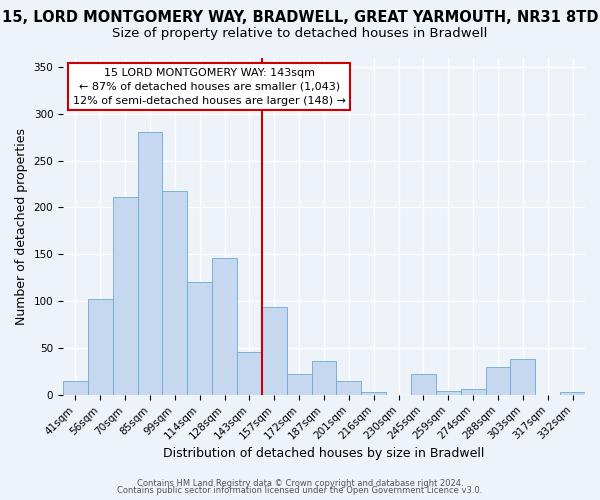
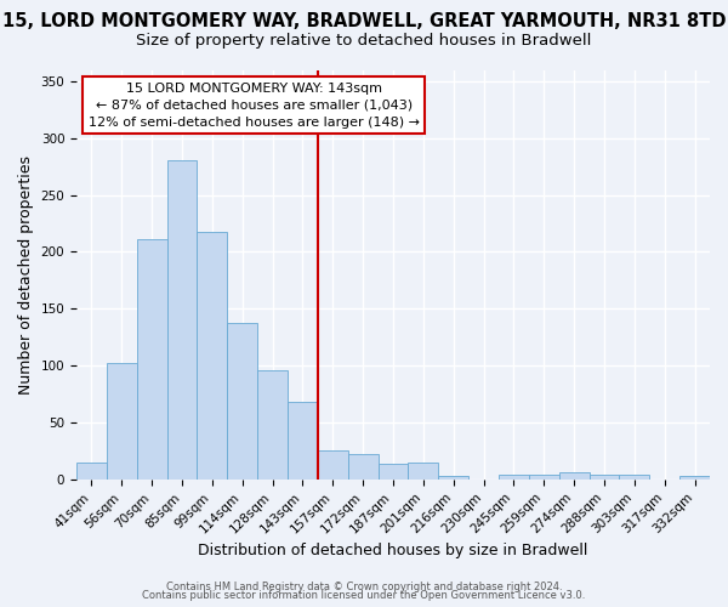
114sqm: 120 -> 137
128sqm: 146 -> 96
143sqm: 46 -> 68
157sqm: 94 -> 25
187sqm: 36 -> 14
245sqm: 22 -> 4
288sqm: 30 -> 4
303sqm: 38 -> 4
